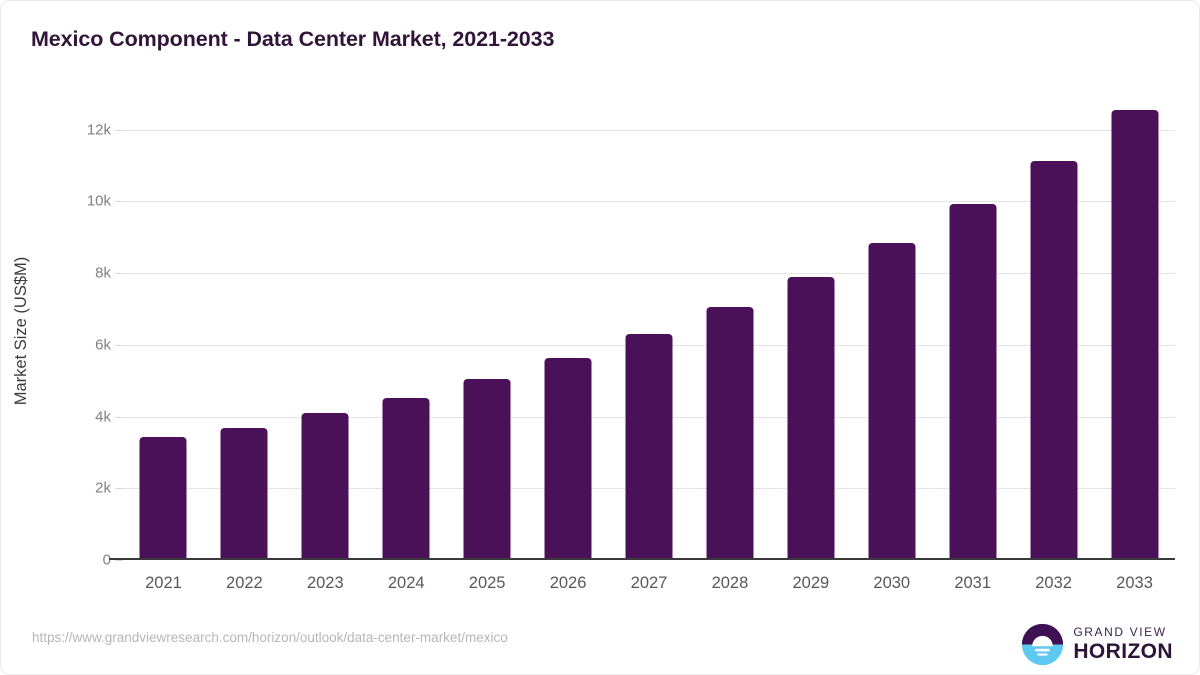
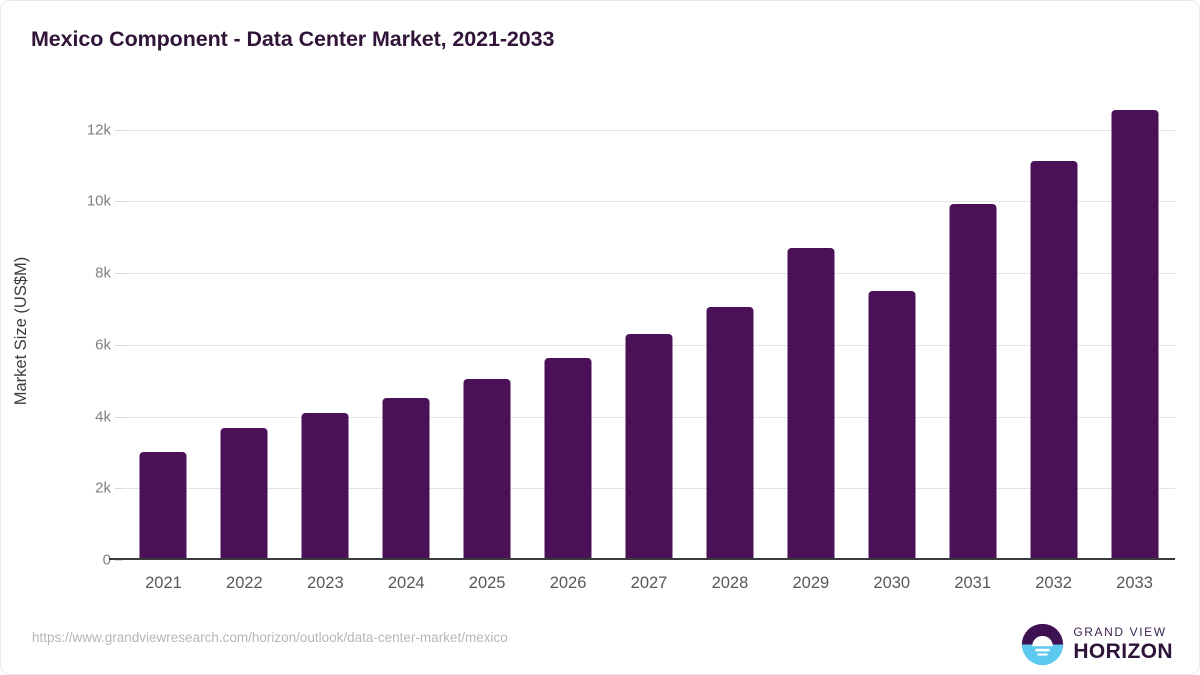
2021: 3.4k -> 3.0k
2029: 7.9k -> 8.7k
2030: 8.8k -> 7.5k
